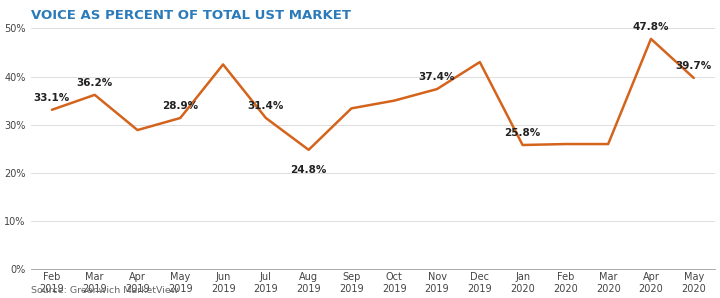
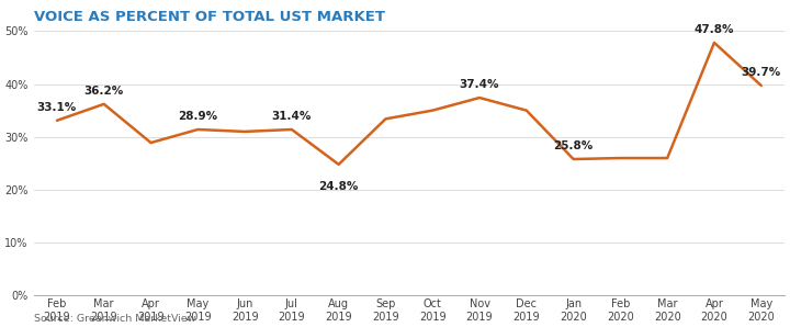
Jun 2019: 42.5% -> 31.0%
Dec 2019: 43.0% -> 35.0%
